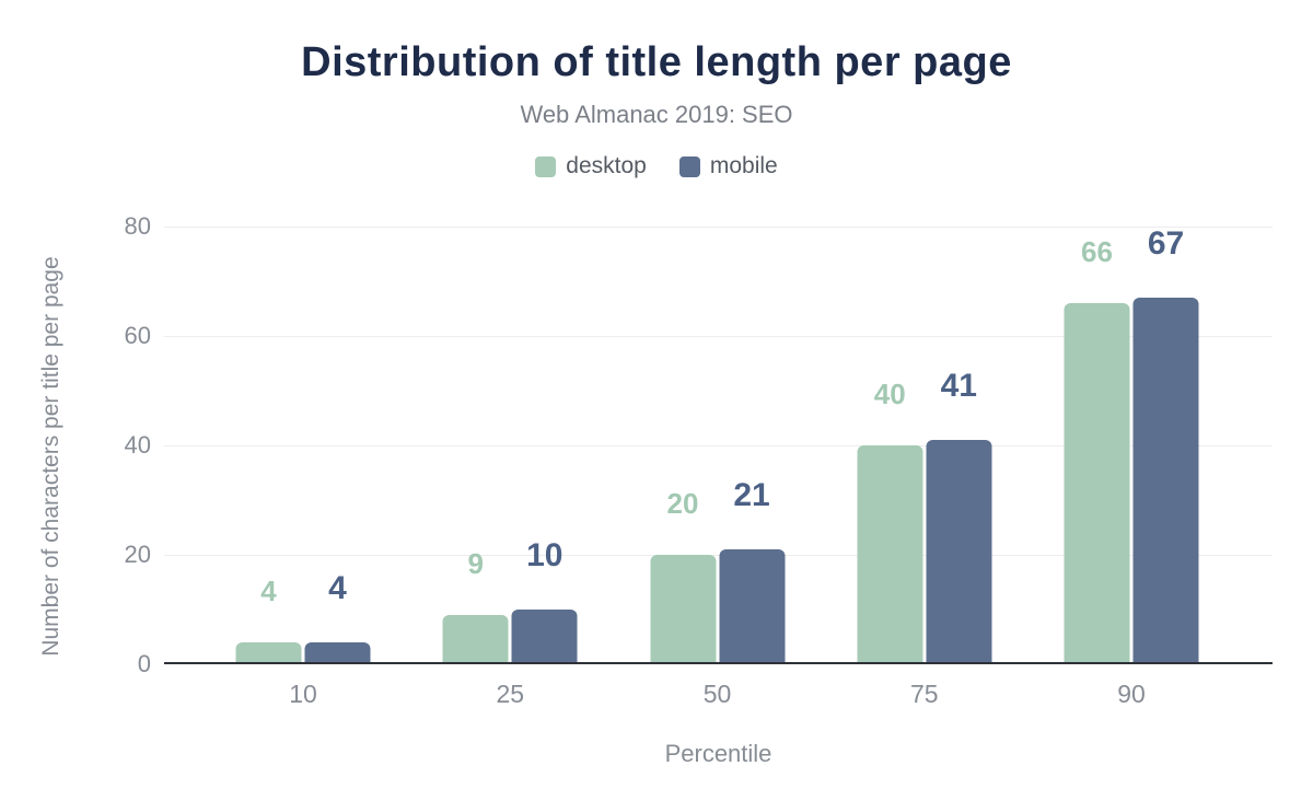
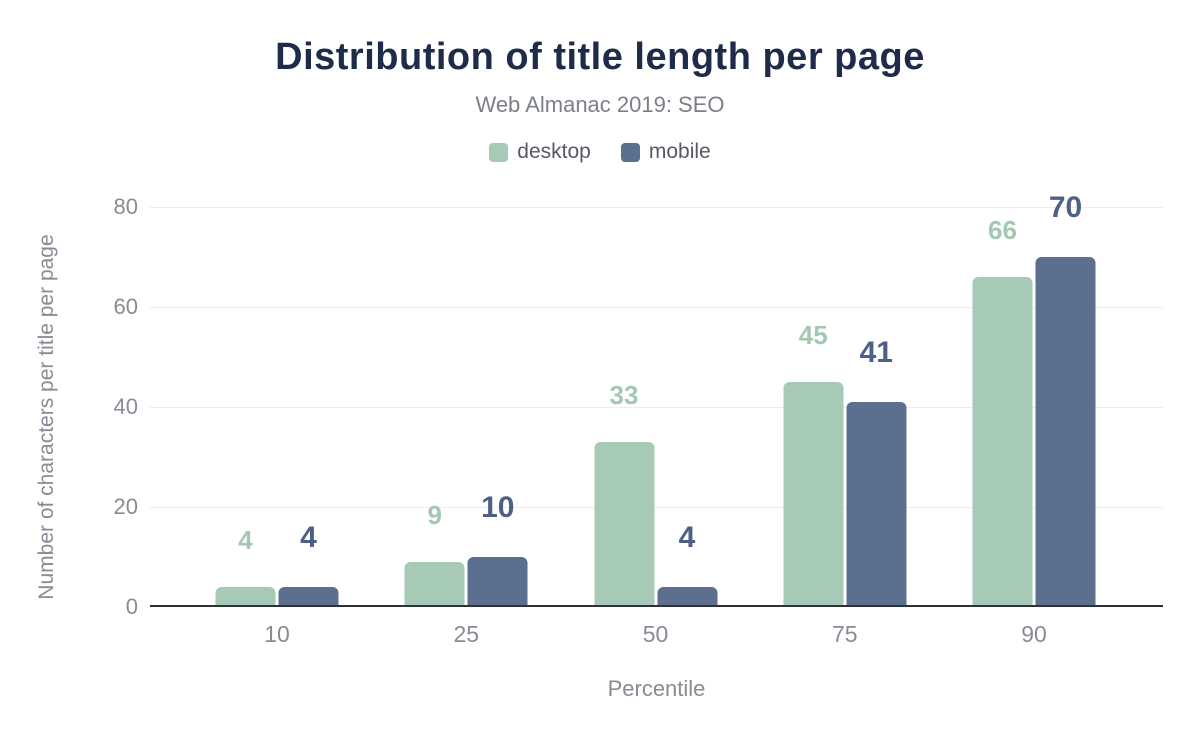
desktop/50: 20 -> 33
mobile/50: 21 -> 4
desktop/75: 40 -> 45
mobile/90: 67 -> 70
